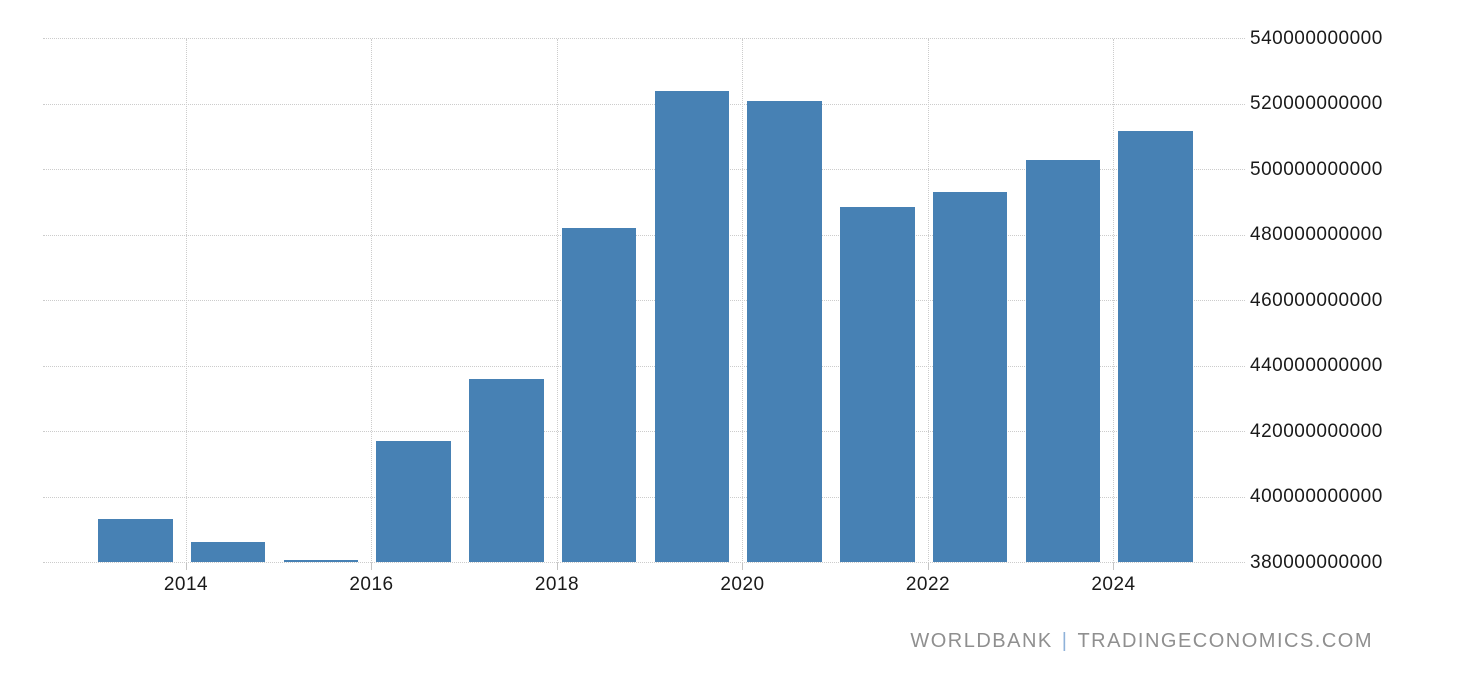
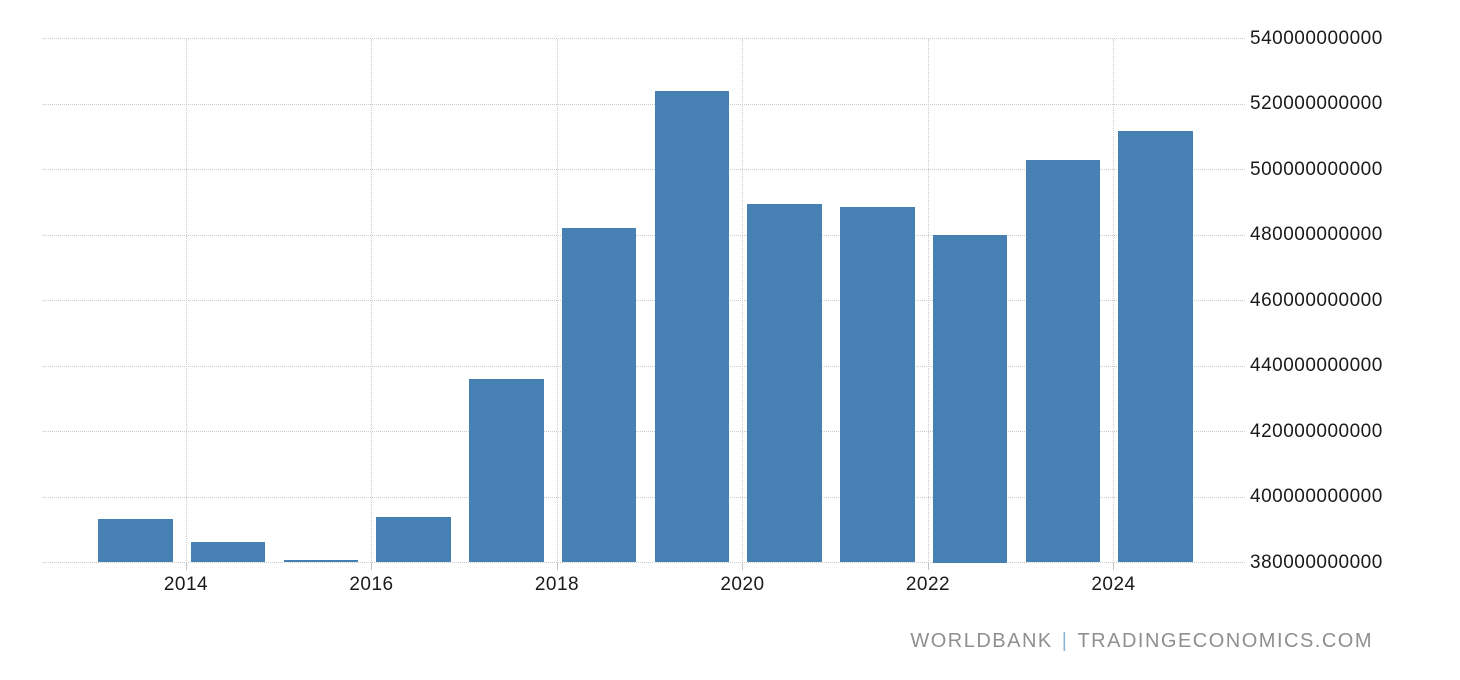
2016: 417000000000 -> 394000000000
2020: 521000000000 -> 490000000000
2022: 493000000000 -> 480000000000
